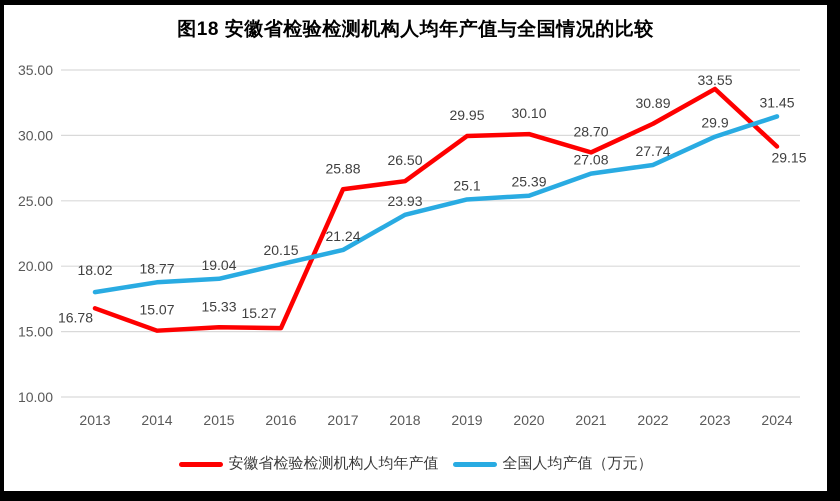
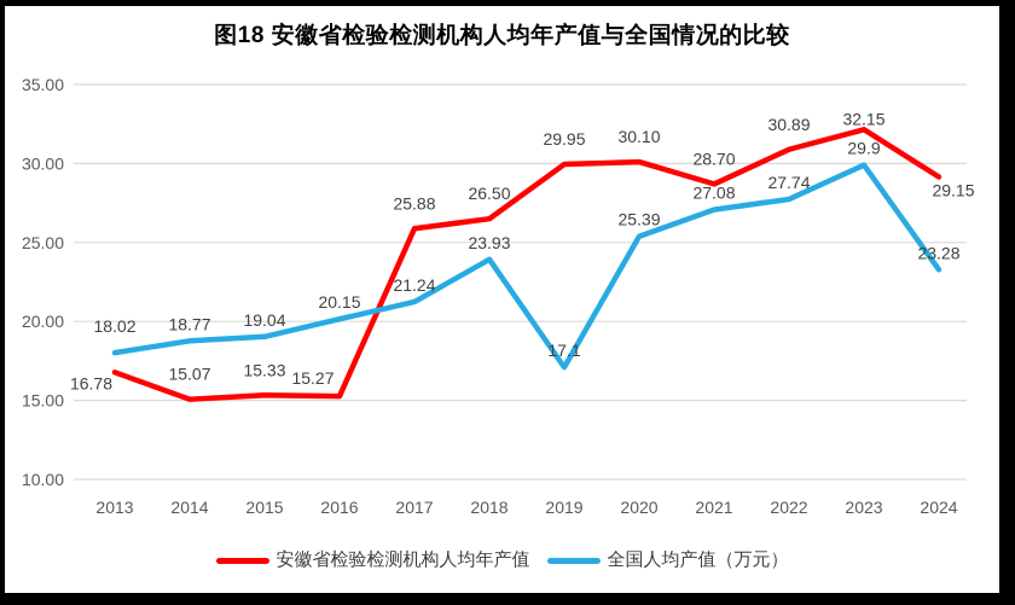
全国人均产值（万元）/2019: 25.1 -> 17.1
安徽省检验检测机构人均年产值/2023: 33.55 -> 32.15
全国人均产值（万元）/2024: 31.45 -> 23.28
